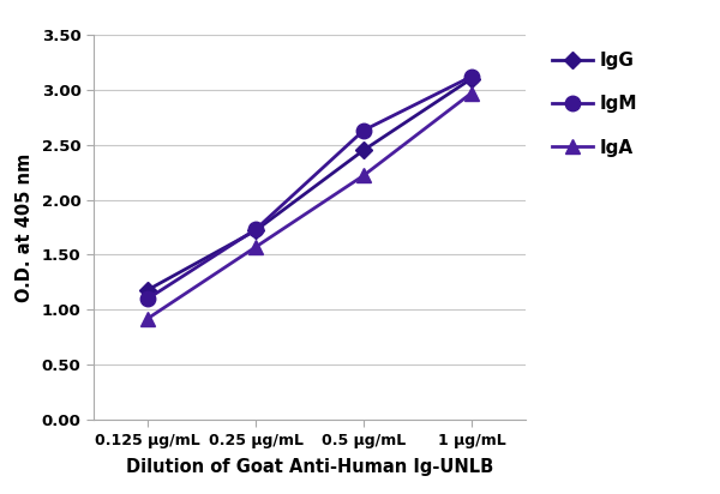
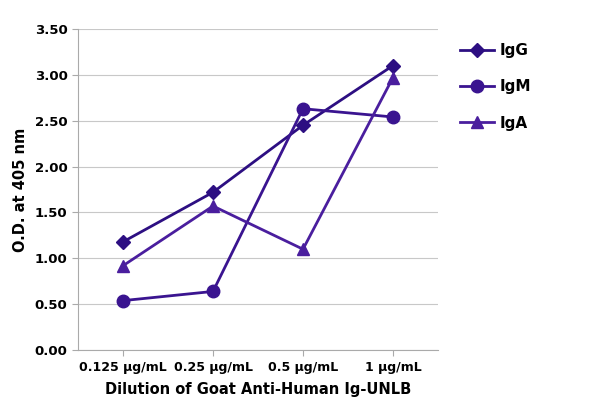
IgM/0.125 μg/mL: 1.10 -> 0.54
IgM/0.25 μg/mL: 1.73 -> 0.64
IgA/0.5 μg/mL: 2.22 -> 1.10
IgM/1 μg/mL: 3.12 -> 2.54
